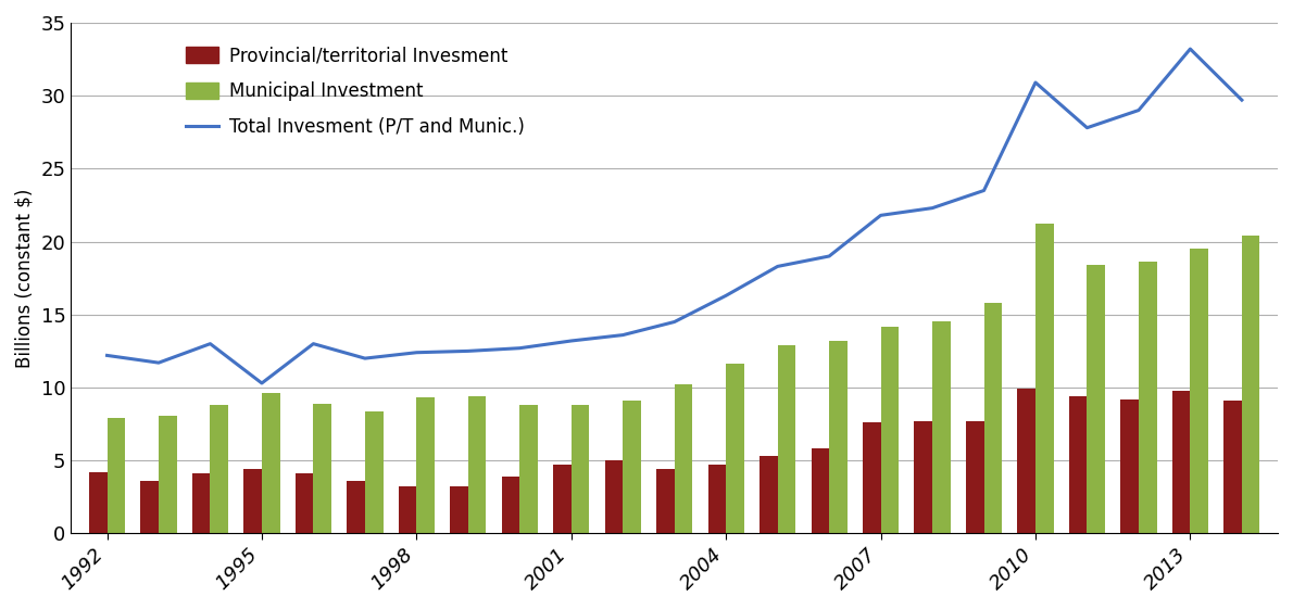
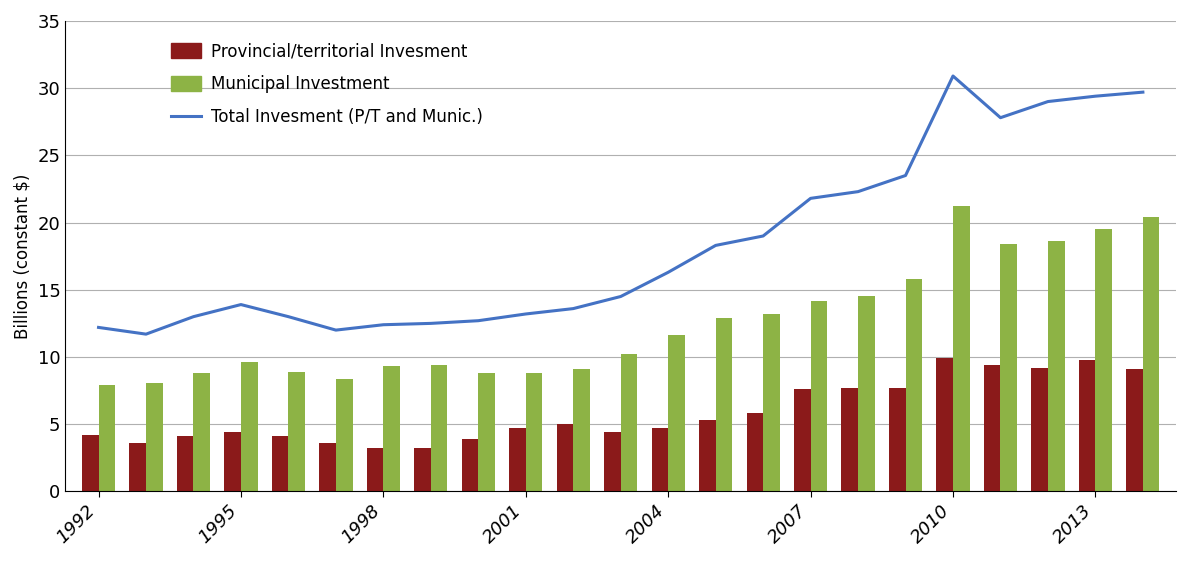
Total Invesment (P/T and Munic.)/1995: 10.3 -> 13.9
Total Invesment (P/T and Munic.)/2013: 33.2 -> 29.4
